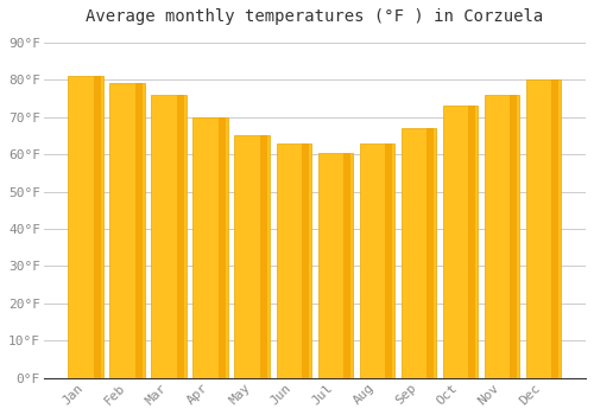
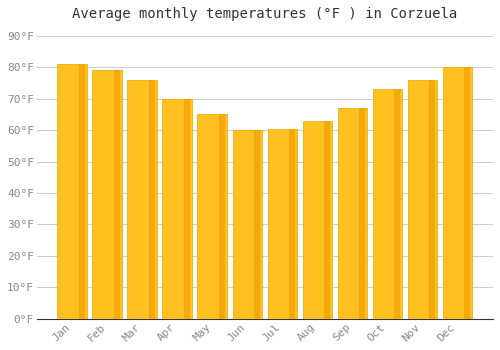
Jun: 63.0°F -> 60.0°F
